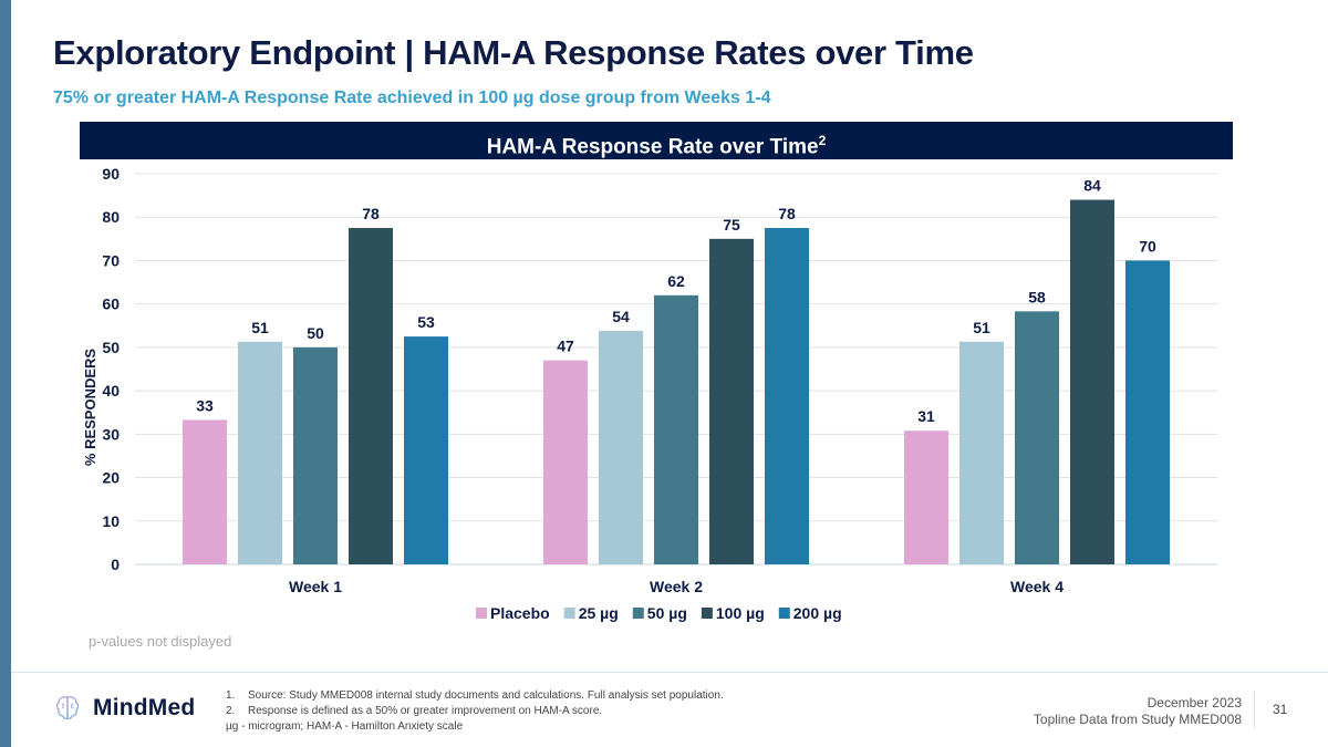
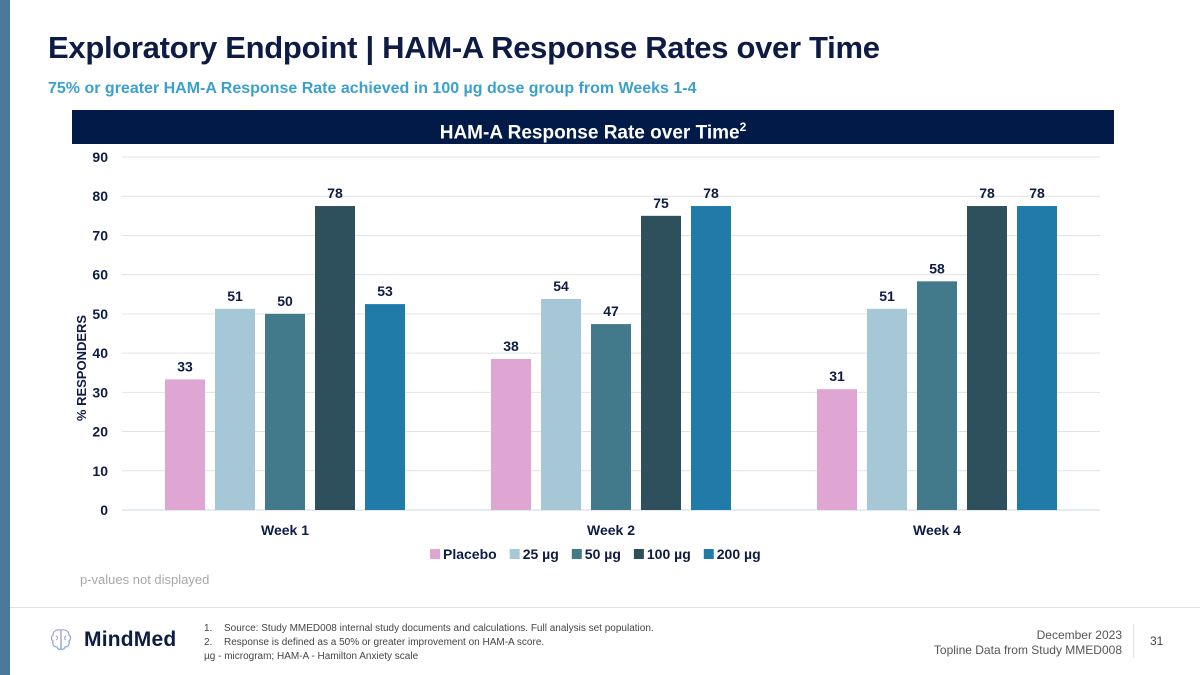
Placebo/Week 2: 47 -> 38
50 µg/Week 2: 62 -> 47
100 µg/Week 4: 84 -> 78
200 µg/Week 4: 70 -> 78
